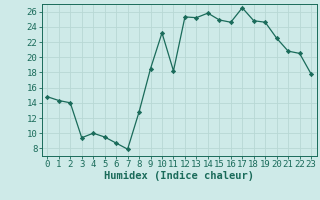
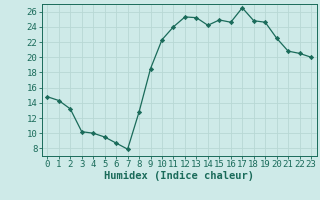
2: 14.0 -> 13.2
3: 9.4 -> 10.2
10: 23.2 -> 22.3
11: 18.2 -> 24.0
14: 25.8 -> 24.2
23: 17.8 -> 20.0
